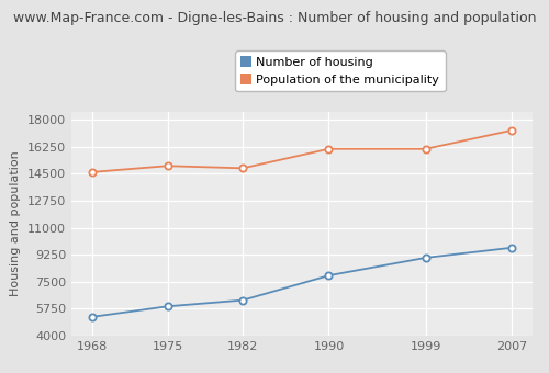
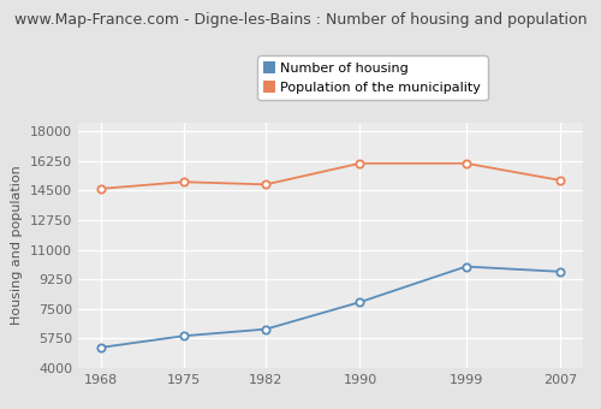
Number of housing/1999: 9000 -> 10000
Population of the municipality/2007: 17300 -> 15100
